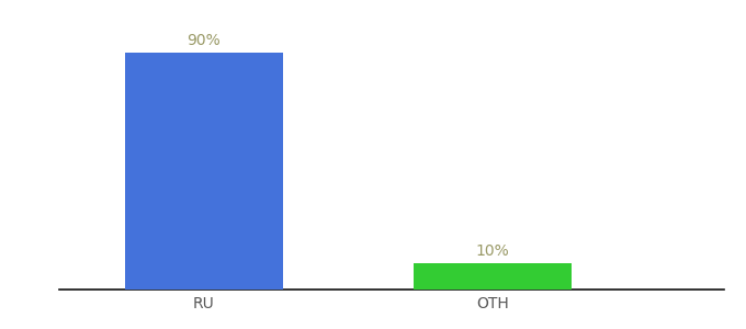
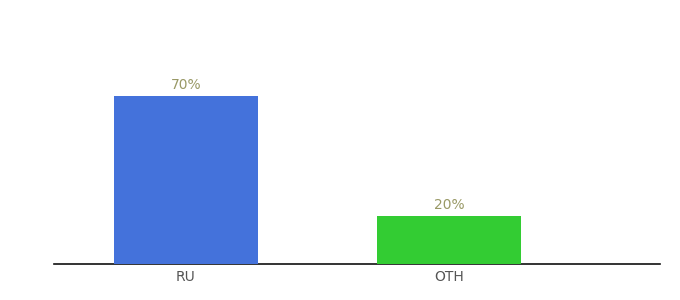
RU: 90% -> 70%
OTH: 10% -> 20%
